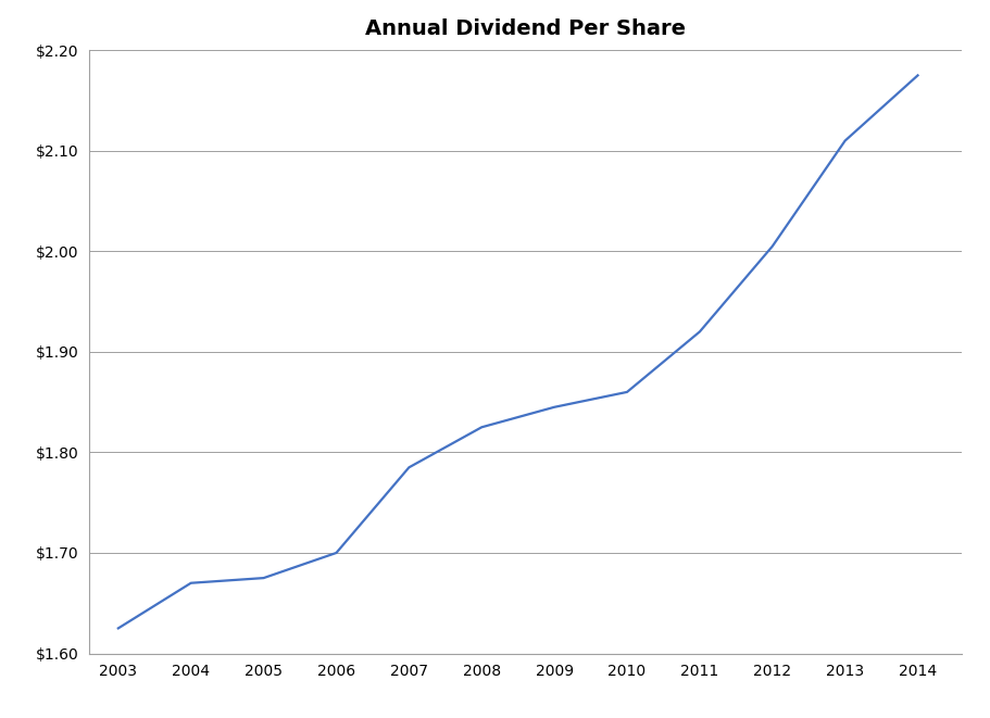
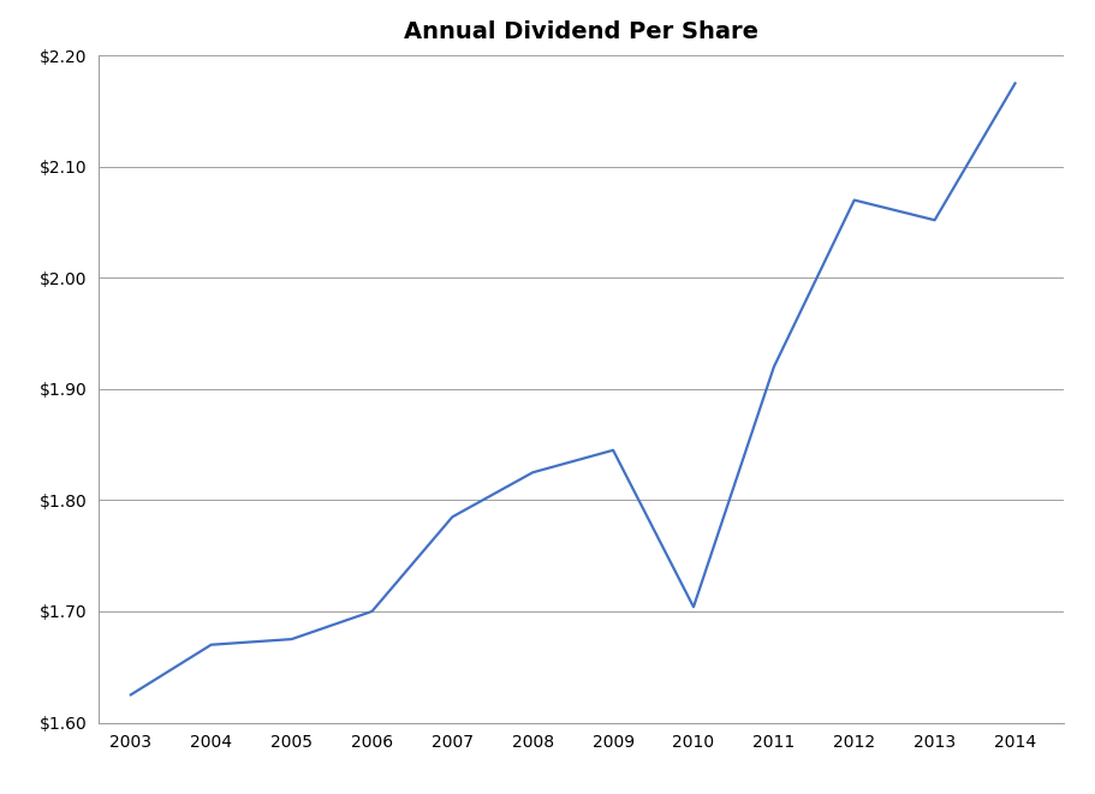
2010: $1.860 -> $1.704
2012: $2.005 -> $2.070
2013: $2.110 -> $2.052
